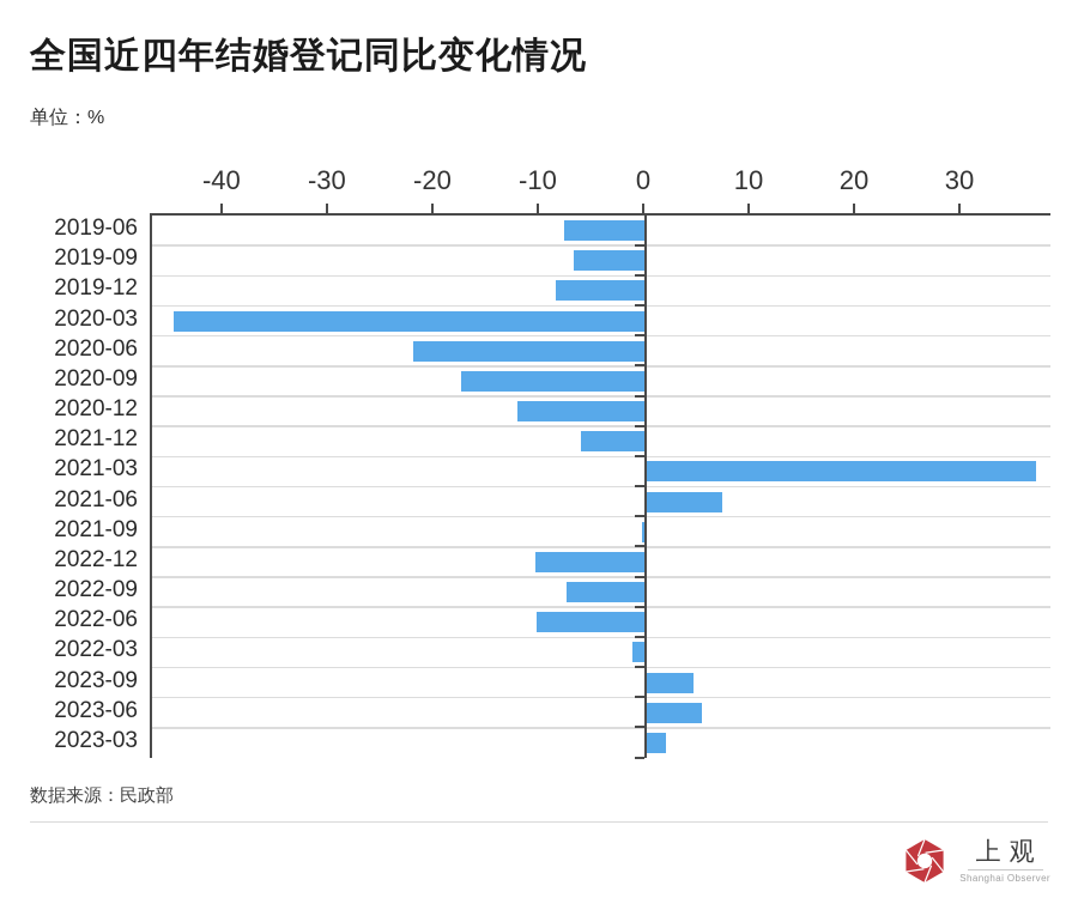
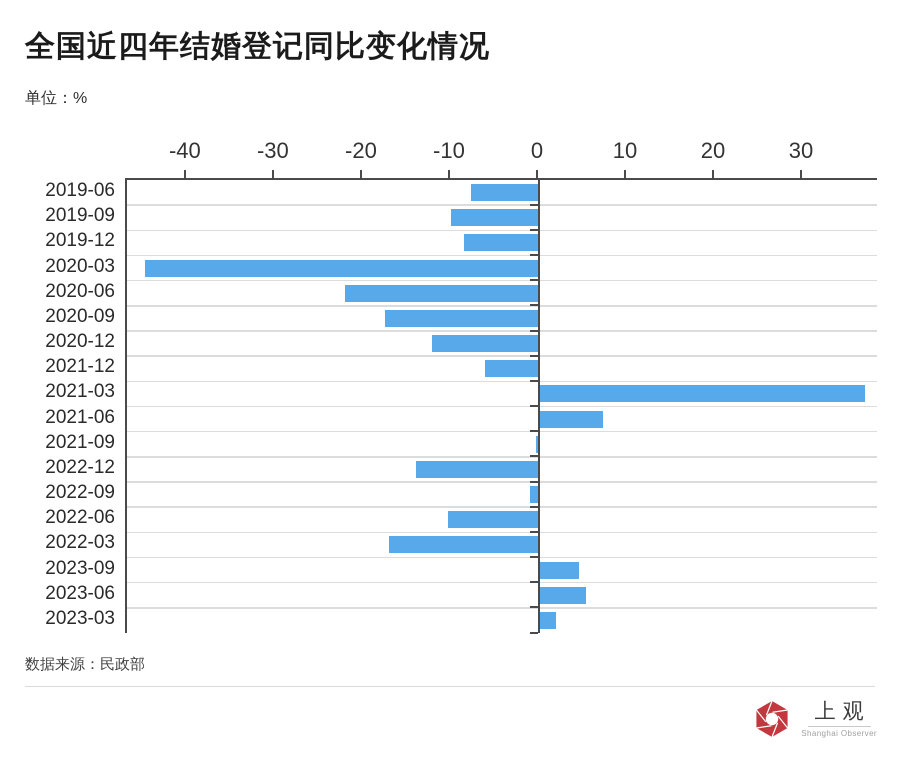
2019-09: -7 -> -10
2022-12: -10 -> -14
2022-09: -8 -> -1
2022-03: -1 -> -17
